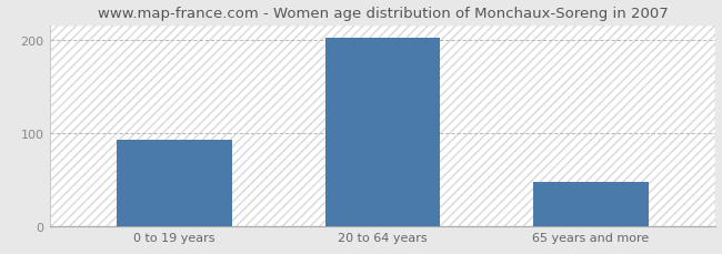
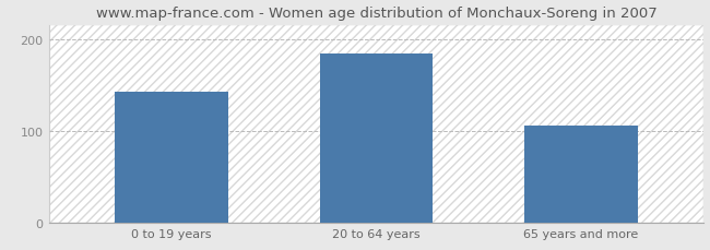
0 to 19 years: 92 -> 142
20 to 64 years: 202 -> 184
65 years and more: 47 -> 106
